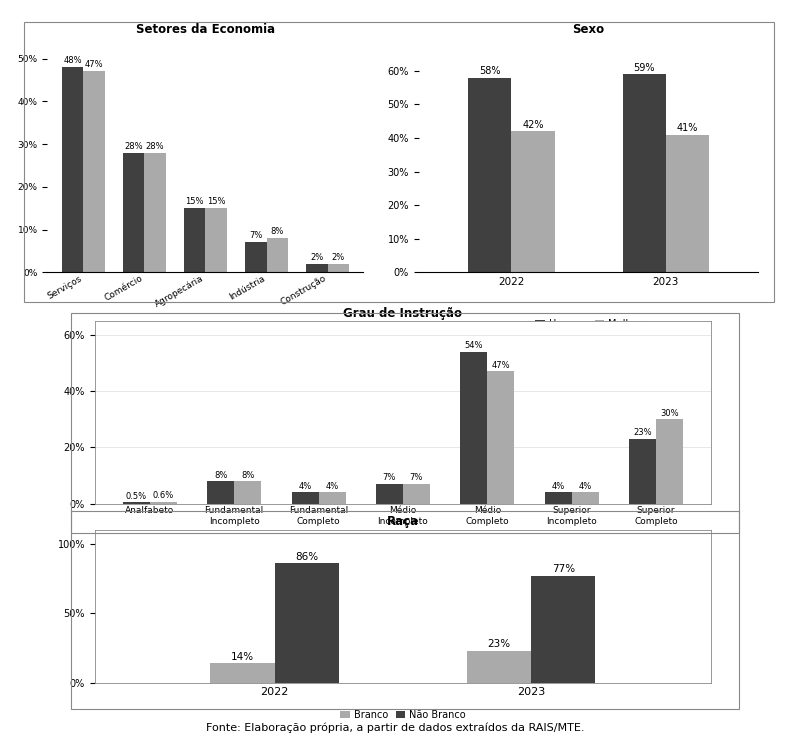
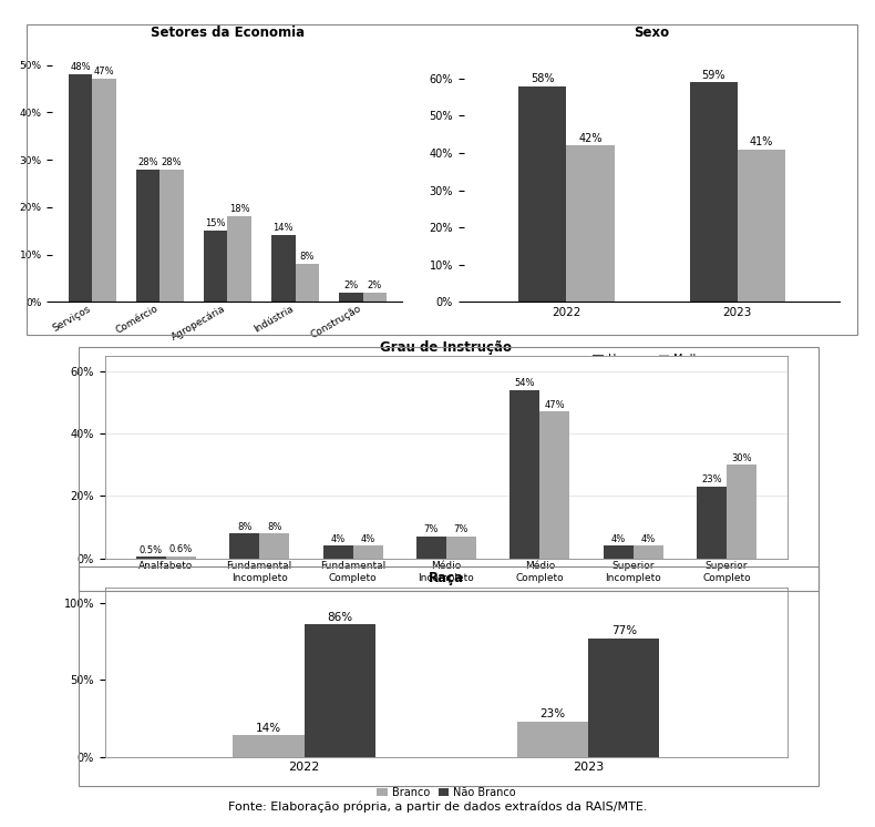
Setores da Economia/2023/Agropecária: 15% -> 18%
Setores da Economia/2022/Indústria: 7% -> 14%
